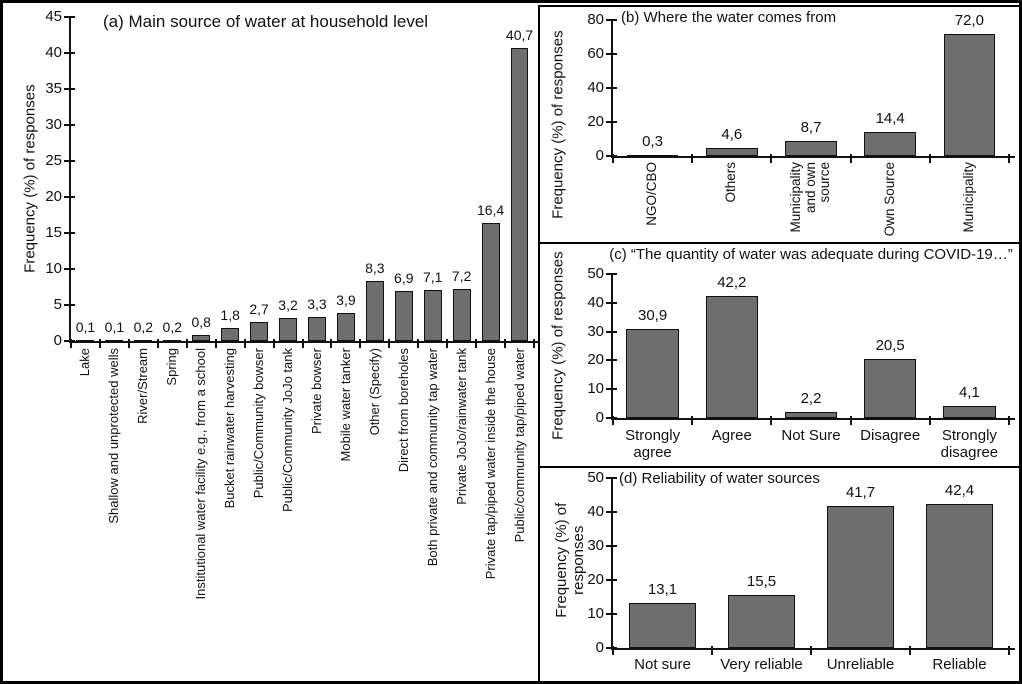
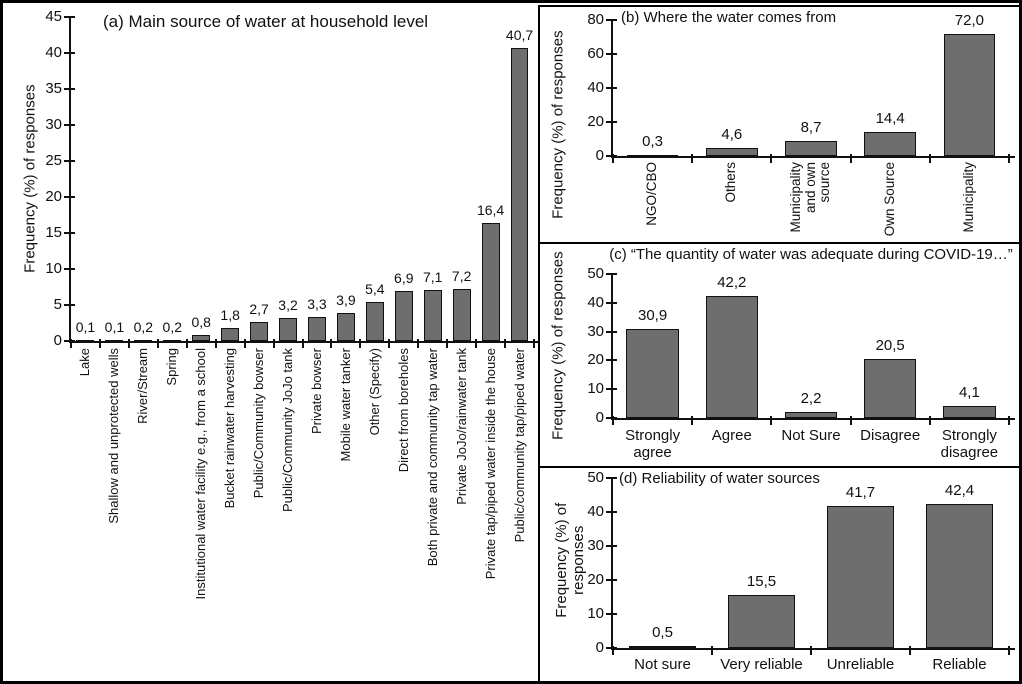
(a) Main source of water at household level/Other (Specify): 8,3 -> 5,4
(d) Reliability of water sources/Not sure: 13,1 -> 0,5
